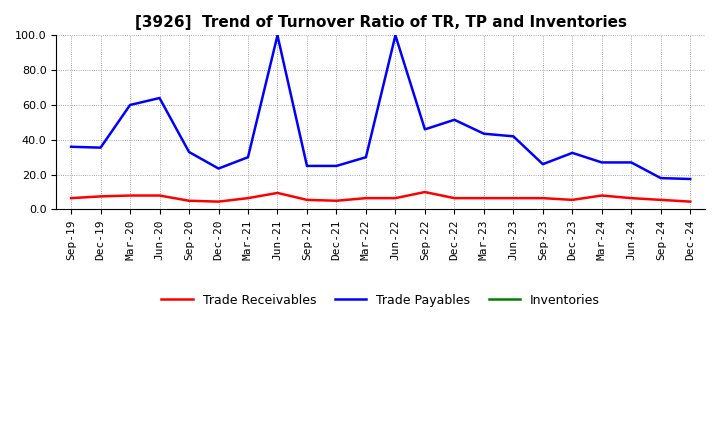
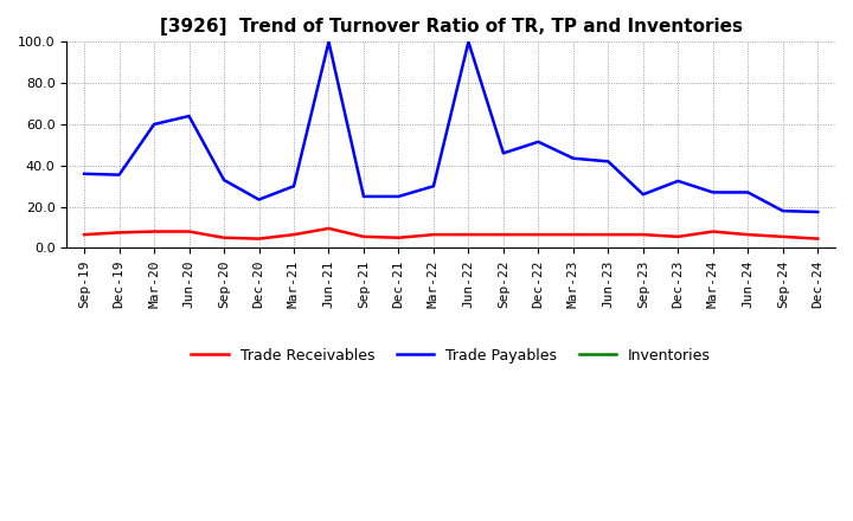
Trade Receivables/Sep-22: 10 -> 6
